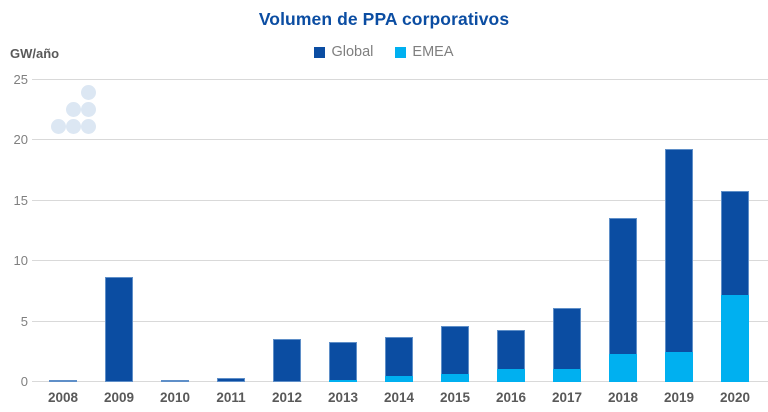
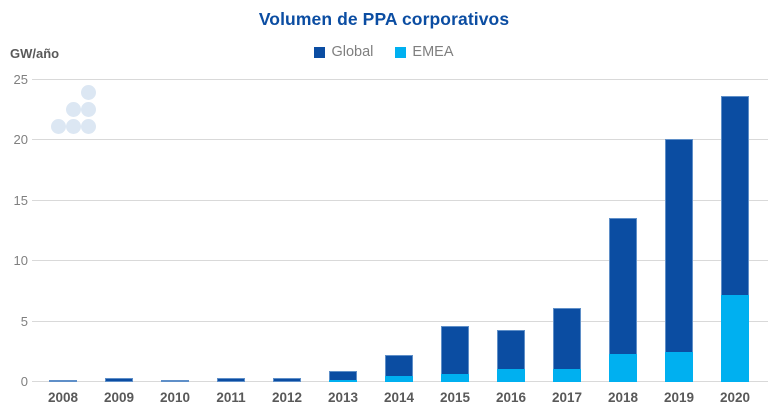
Global/2009: 8.7 -> 0.3
Global/2012: 3.6 -> 0.3
Global/2013: 3.3 -> 0.9
Global/2014: 3.7 -> 2.2
Global/2019: 19.3 -> 20.1
Global/2020: 15.8 -> 23.7
